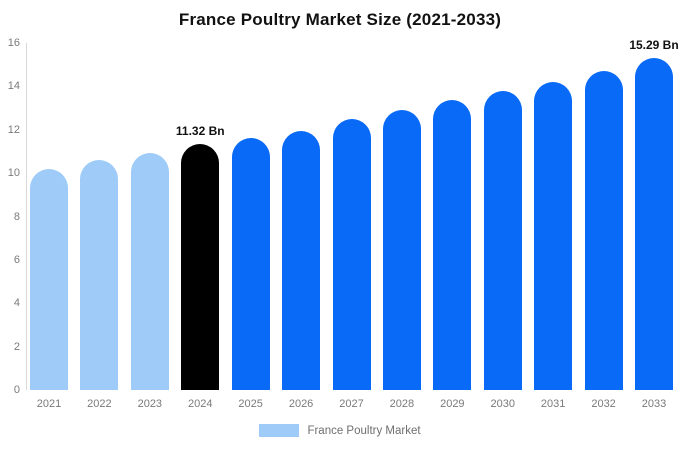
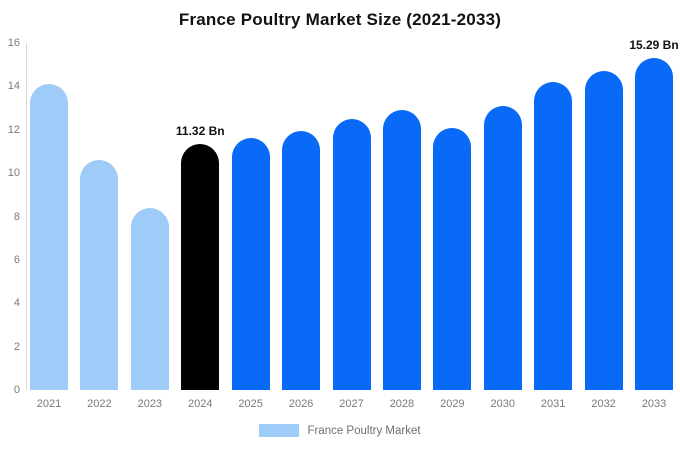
2021: 10.2 -> 14.1
2023: 10.9 -> 8.4
2029: 13.4 -> 12.1
2030: 13.8 -> 13.1
